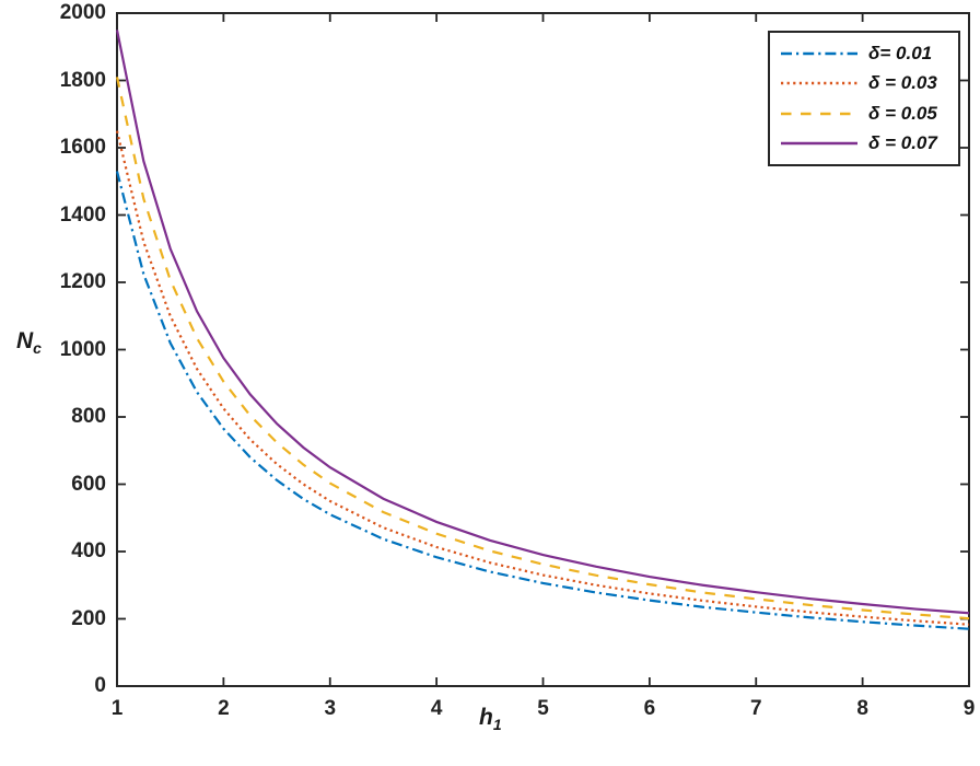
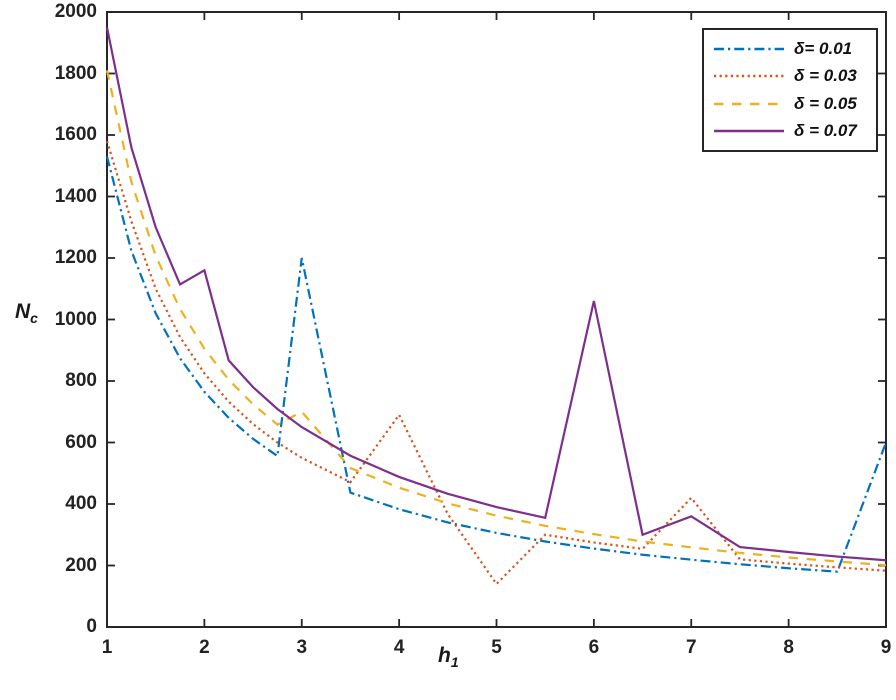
δ = 0.03/1: 1650 -> 1580
δ = 0.07/2: 980 -> 1160
δ= 0.01/3: 510 -> 1200
δ = 0.05/3: 600 -> 700
δ = 0.03/4: 410 -> 690
δ = 0.03/5: 330 -> 140
δ = 0.07/6: 320 -> 1060
δ = 0.03/7: 240 -> 420
δ = 0.07/7: 280 -> 360
δ= 0.01/9: 170 -> 600
